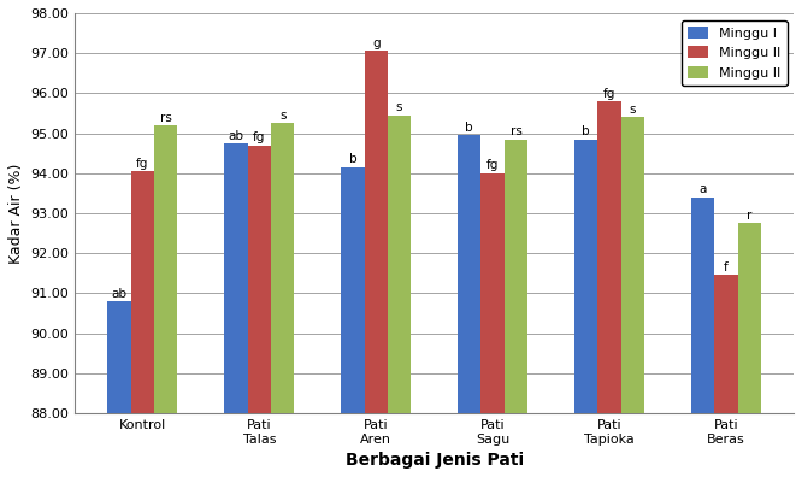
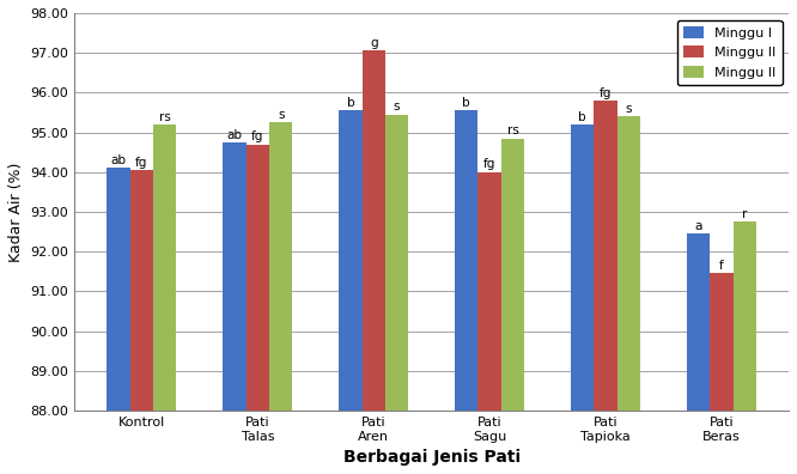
Minggu I/Kontrol: 90.80 -> 94.10
Minggu I/Pati Aren: 94.15 -> 95.55
Minggu I/Pati Sagu: 94.95 -> 95.55
Minggu I/Pati Tapioka: 94.85 -> 95.20
Minggu I/Pati Beras: 93.40 -> 92.45
